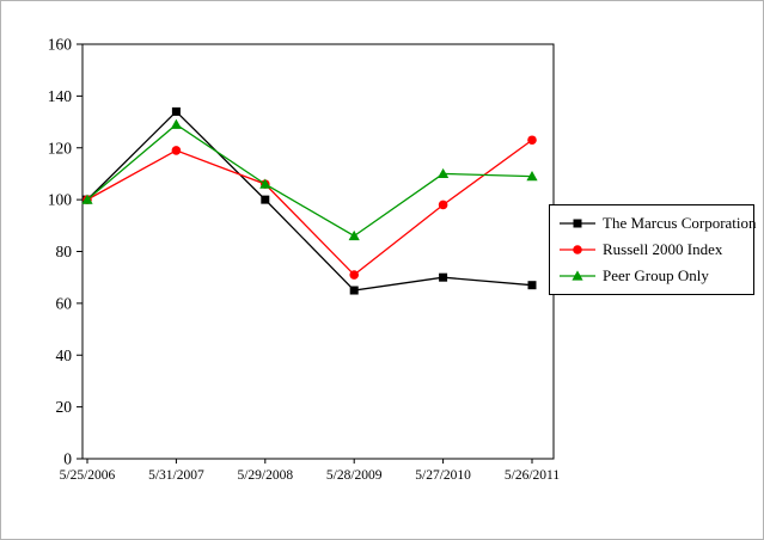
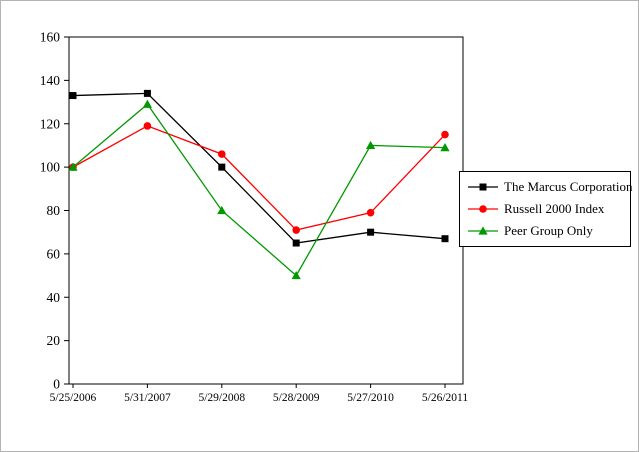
The Marcus Corporation/5/25/2006: 100 -> 133
Peer Group Only/5/29/2008: 106 -> 80
Peer Group Only/5/28/2009: 86 -> 50
Russell 2000 Index/5/27/2010: 98 -> 79
Russell 2000 Index/5/26/2011: 123 -> 115
